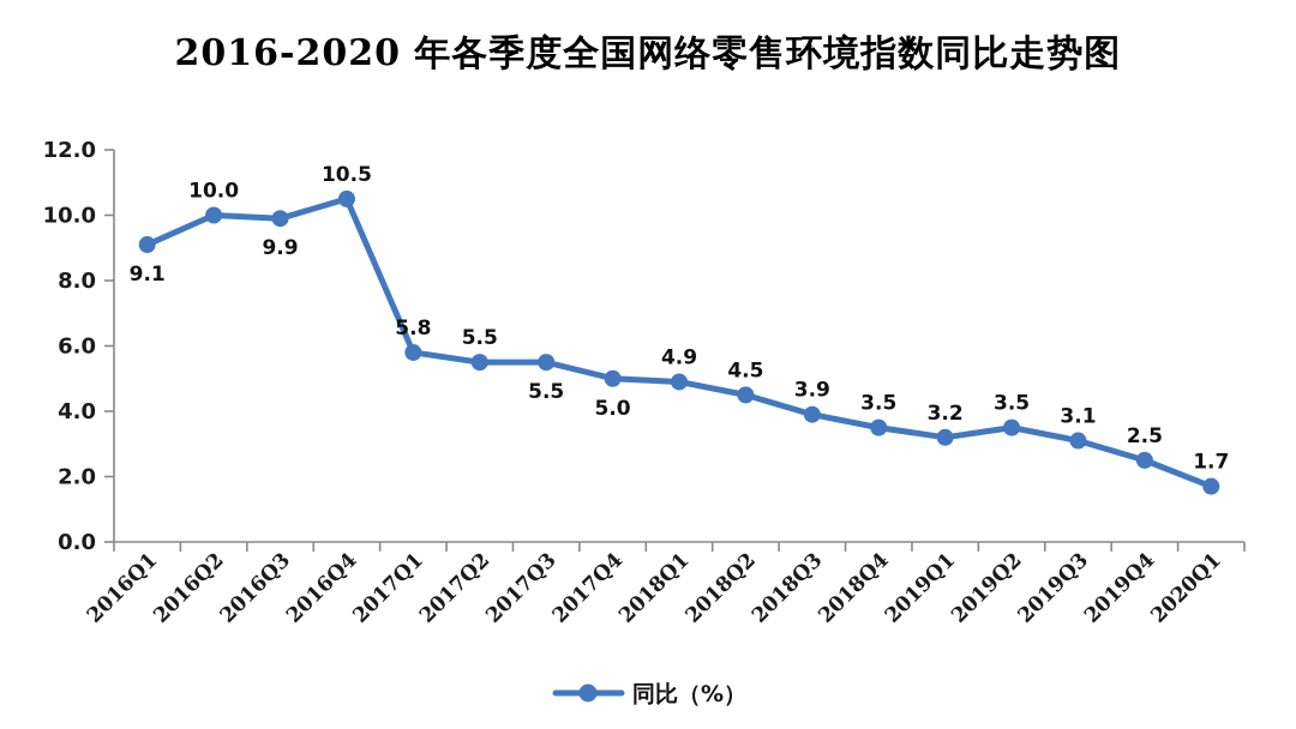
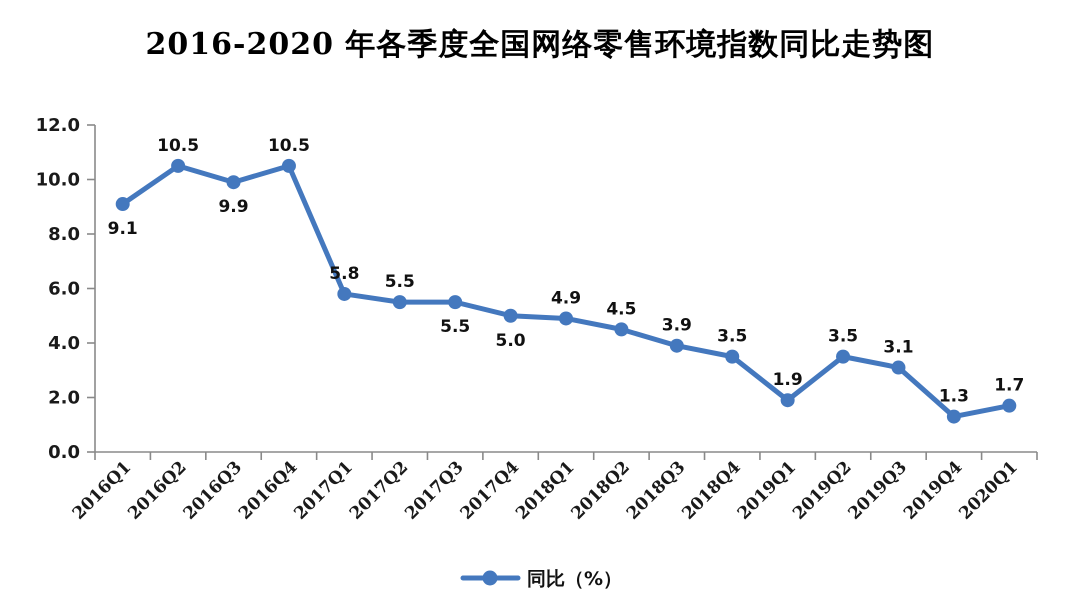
2016Q2: 10.0 -> 10.5
2019Q1: 3.2 -> 1.9
2019Q4: 2.5 -> 1.3
